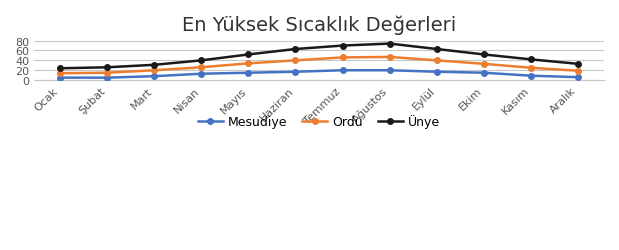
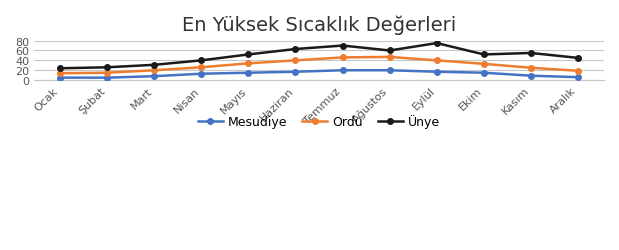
Ünye/Ağustos: 74 -> 60
Ünye/Eylül: 63 -> 75
Ünye/Kasım: 42 -> 55
Ünye/Aralık: 33 -> 45
